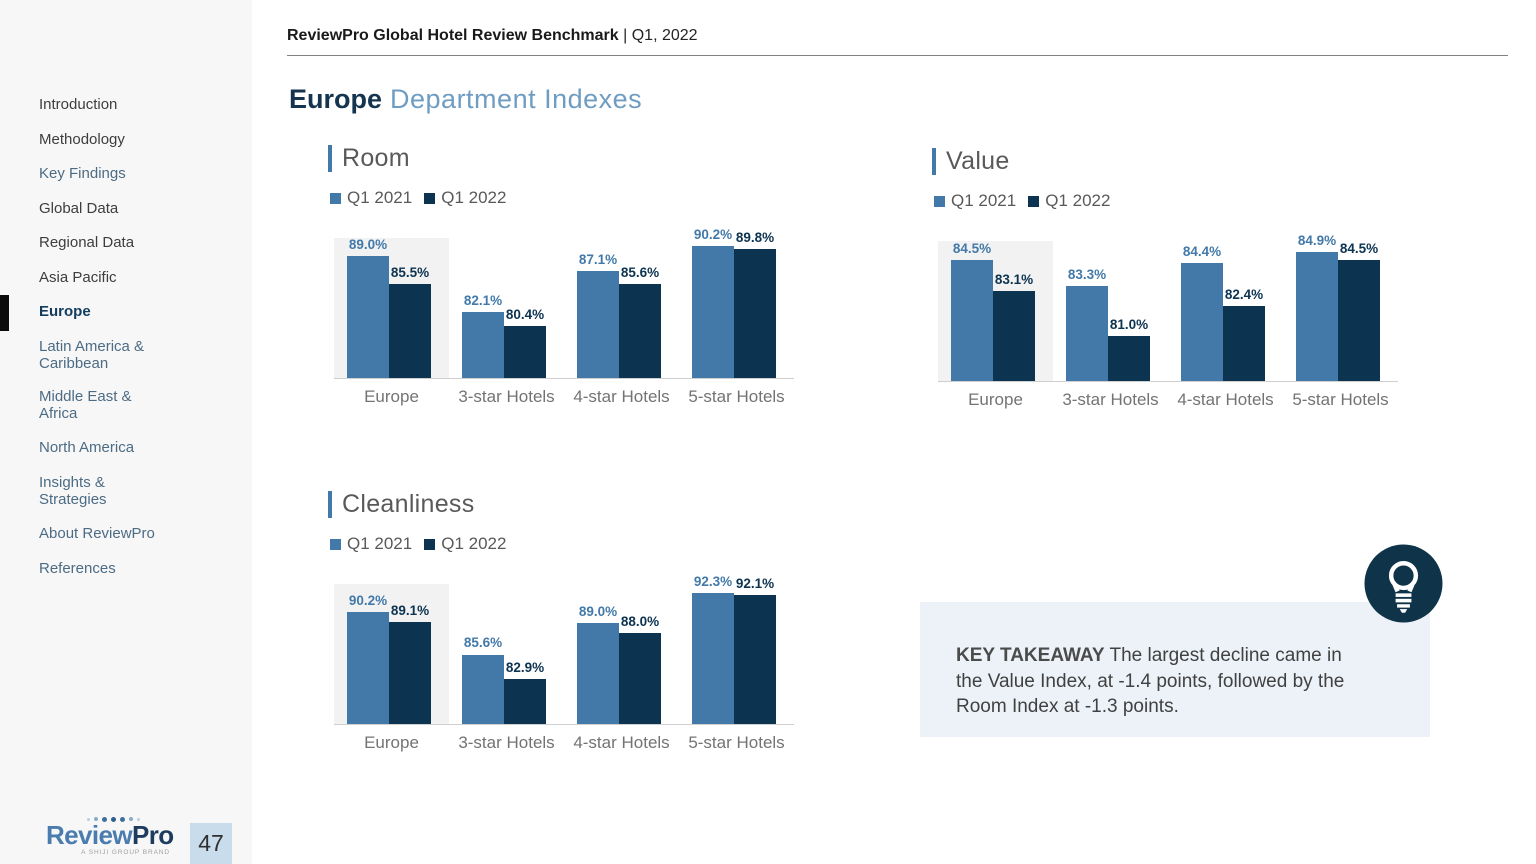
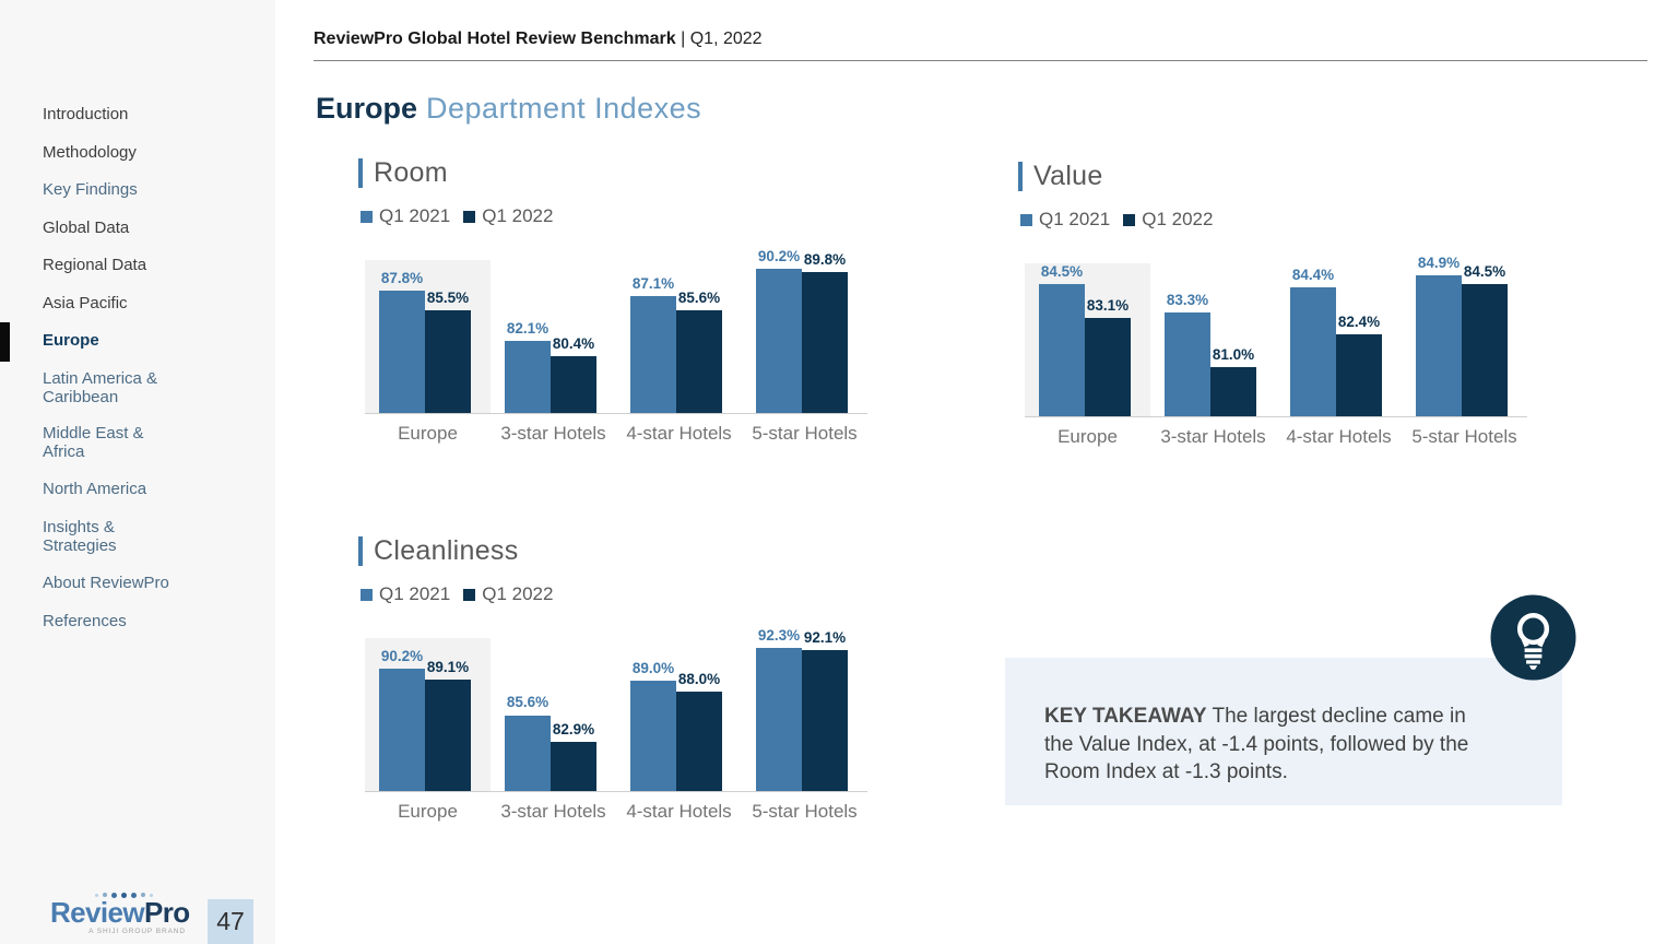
Room/Q1 2021/Europe: 89.0% -> 87.8%
